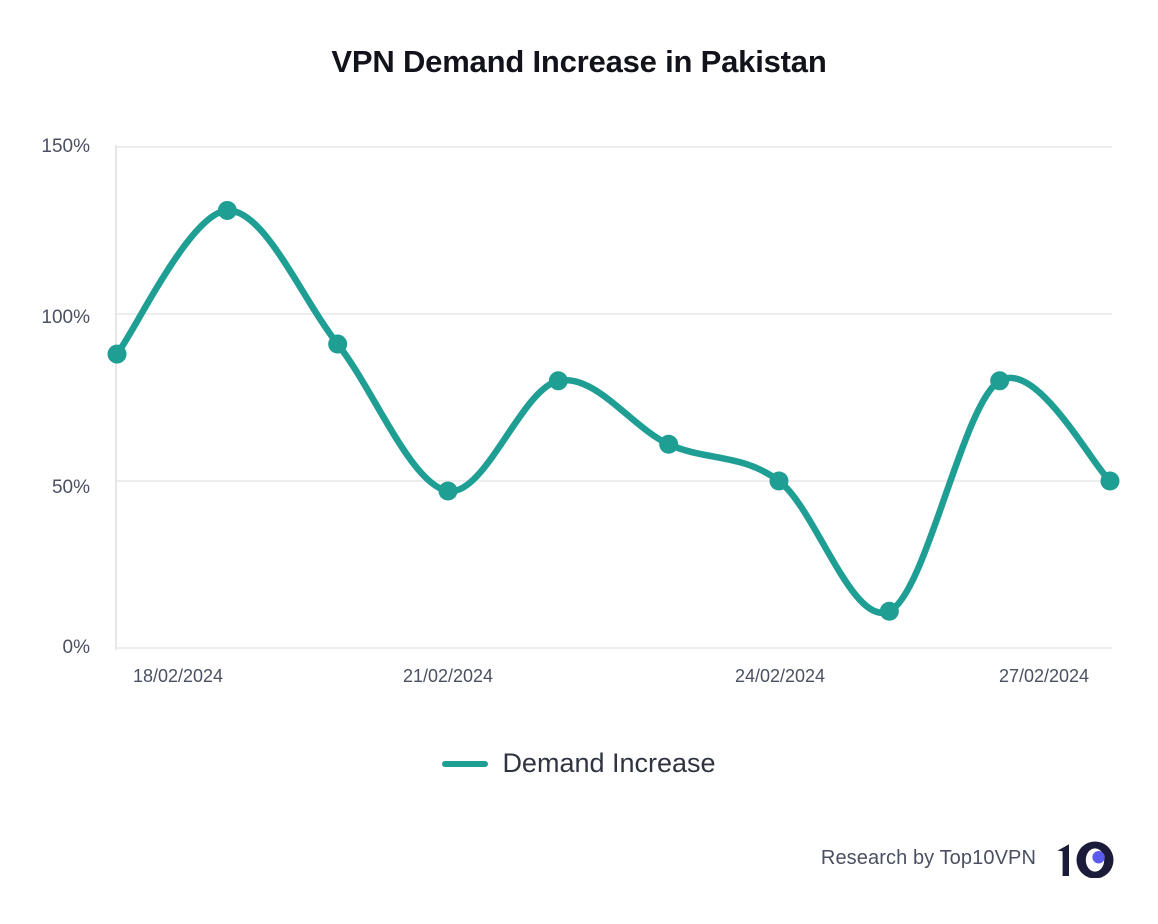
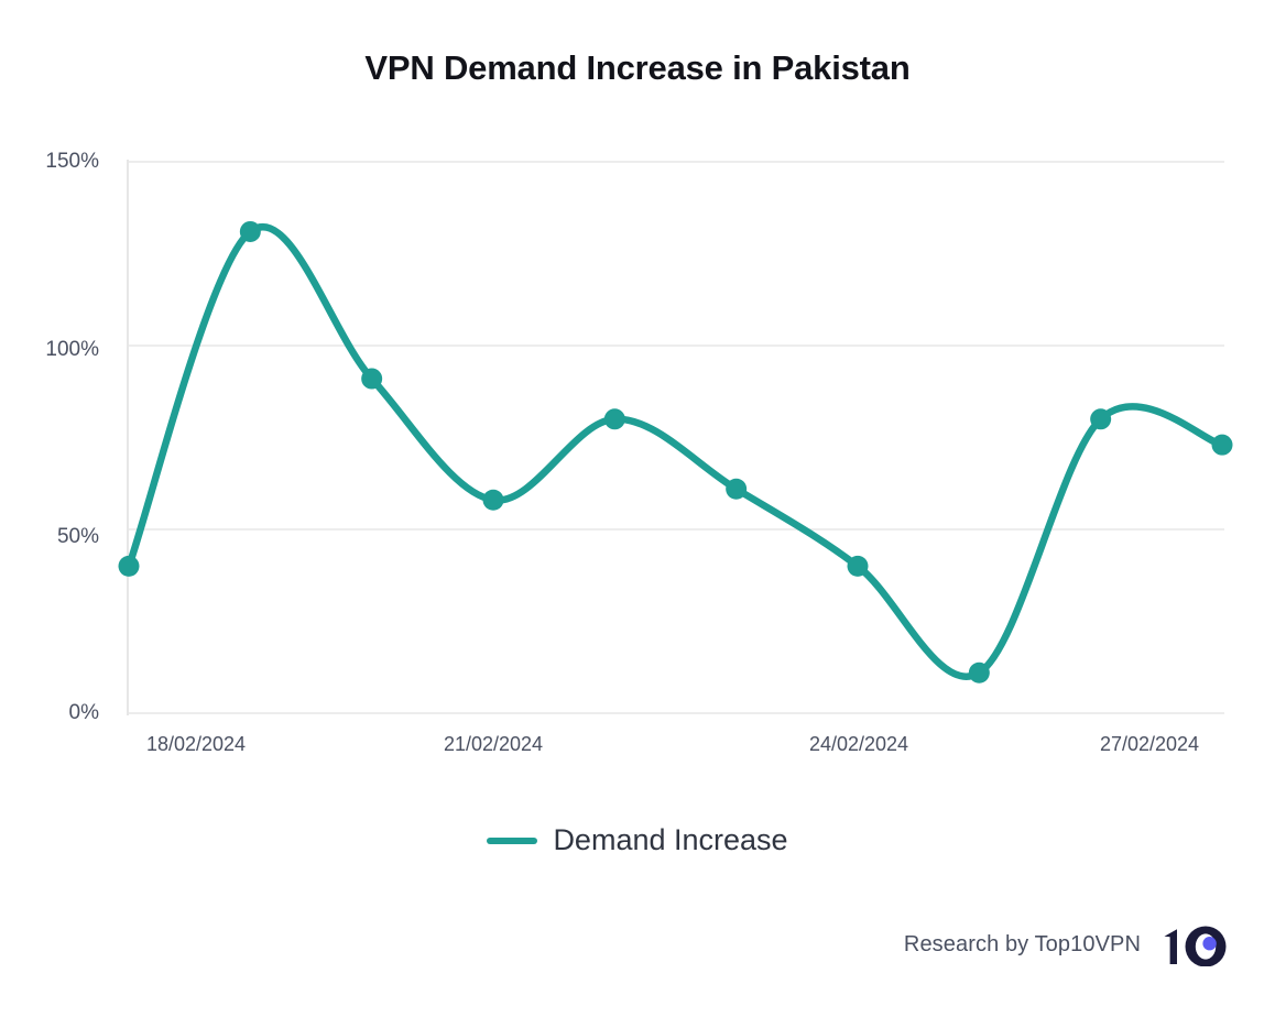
18/02/2024: 88% -> 40%
21/02/2024: 47% -> 58%
24/02/2024: 50% -> 40%
27/02/2024: 50% -> 73%
